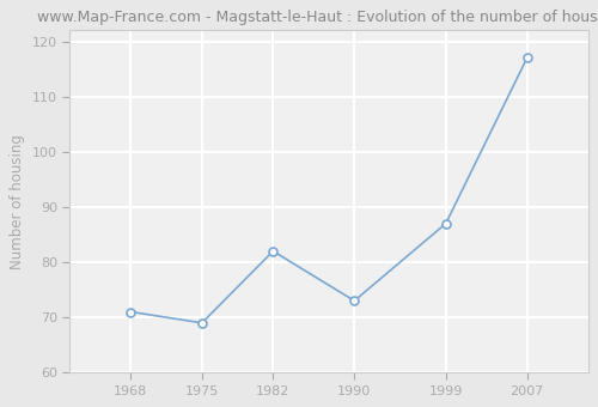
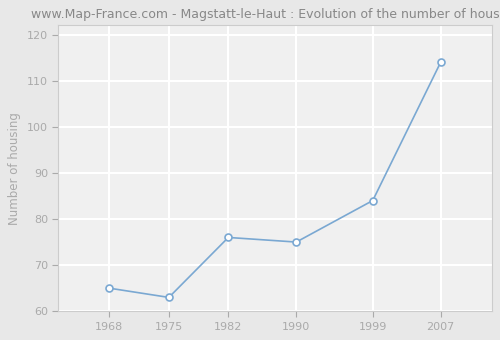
1968: 71 -> 65
1975: 69 -> 63
1982: 82 -> 76
1990: 73 -> 75
1999: 87 -> 84
2007: 117 -> 114
